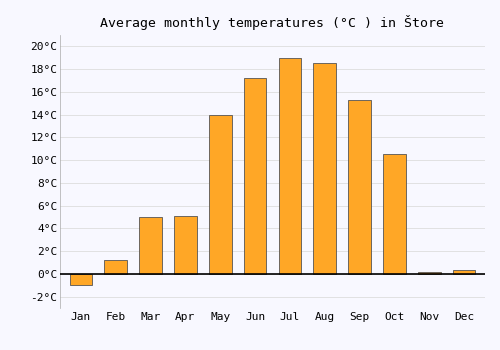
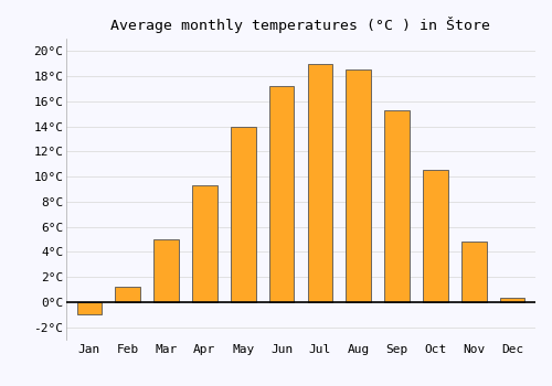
Apr: 5.1°C -> 9.3°C
Nov: 0.2°C -> 4.8°C
